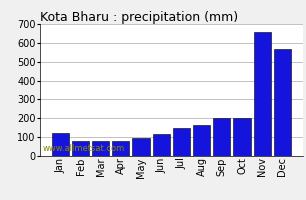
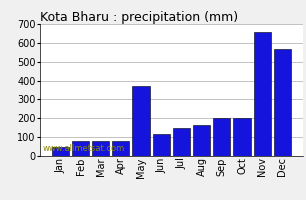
Jan: 120 -> 50
May: 100 -> 370
